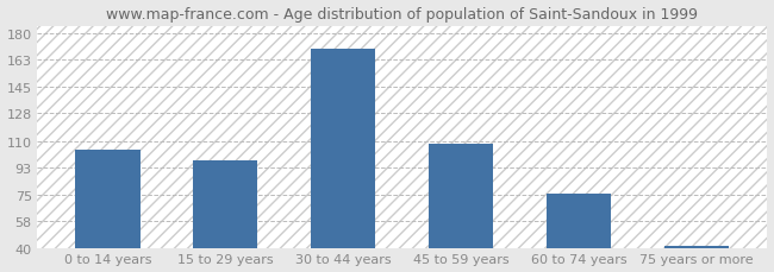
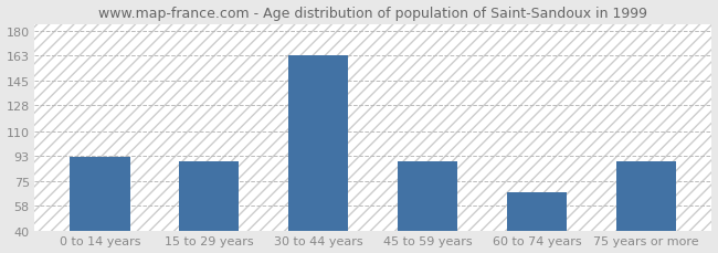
0 to 14 years: 104 -> 92
15 to 29 years: 97 -> 89
30 to 44 years: 170 -> 163
45 to 59 years: 108 -> 89
60 to 74 years: 76 -> 67
75 years or more: 42 -> 89
